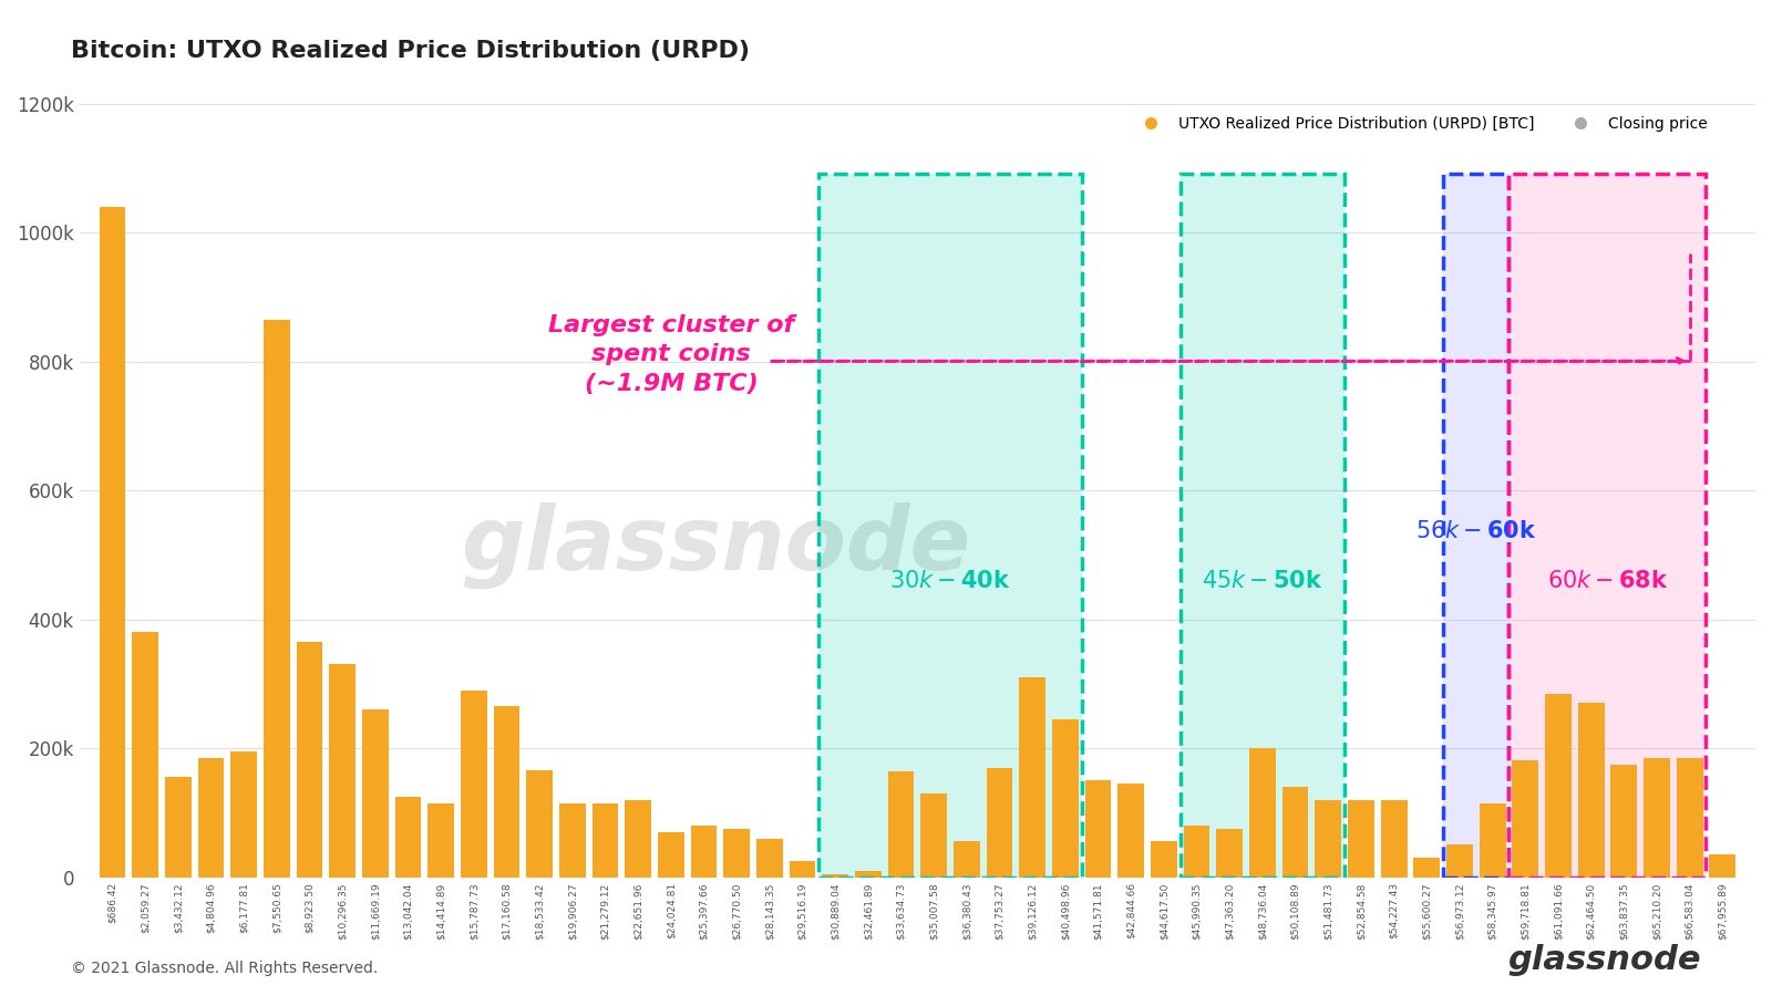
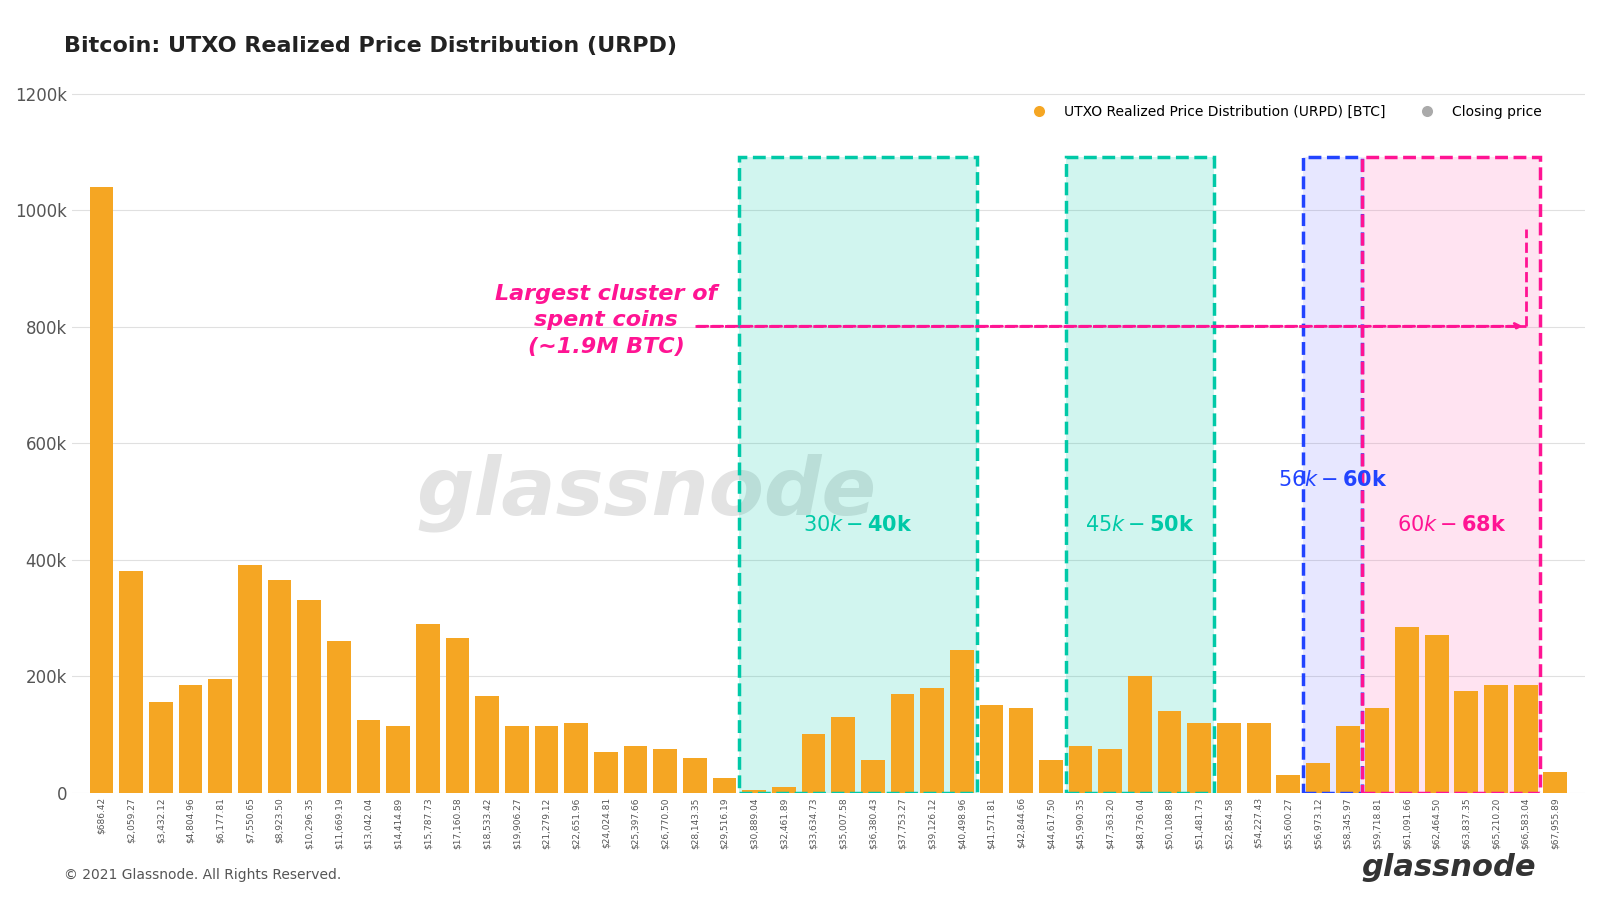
$7,550.65: 864k -> 390k
$33,634.73: 164k -> 100k
$39,126.12: 310k -> 180k
$59,718.81: 182k -> 145k
